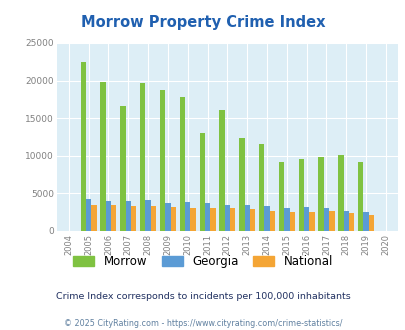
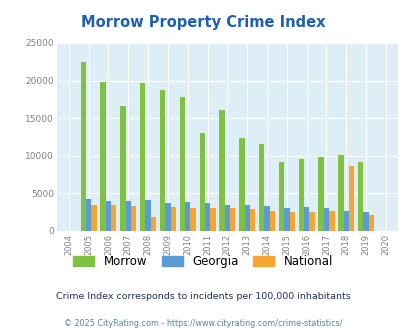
National/2008: 3300 -> 1800
National/2018: 2400 -> 8600
